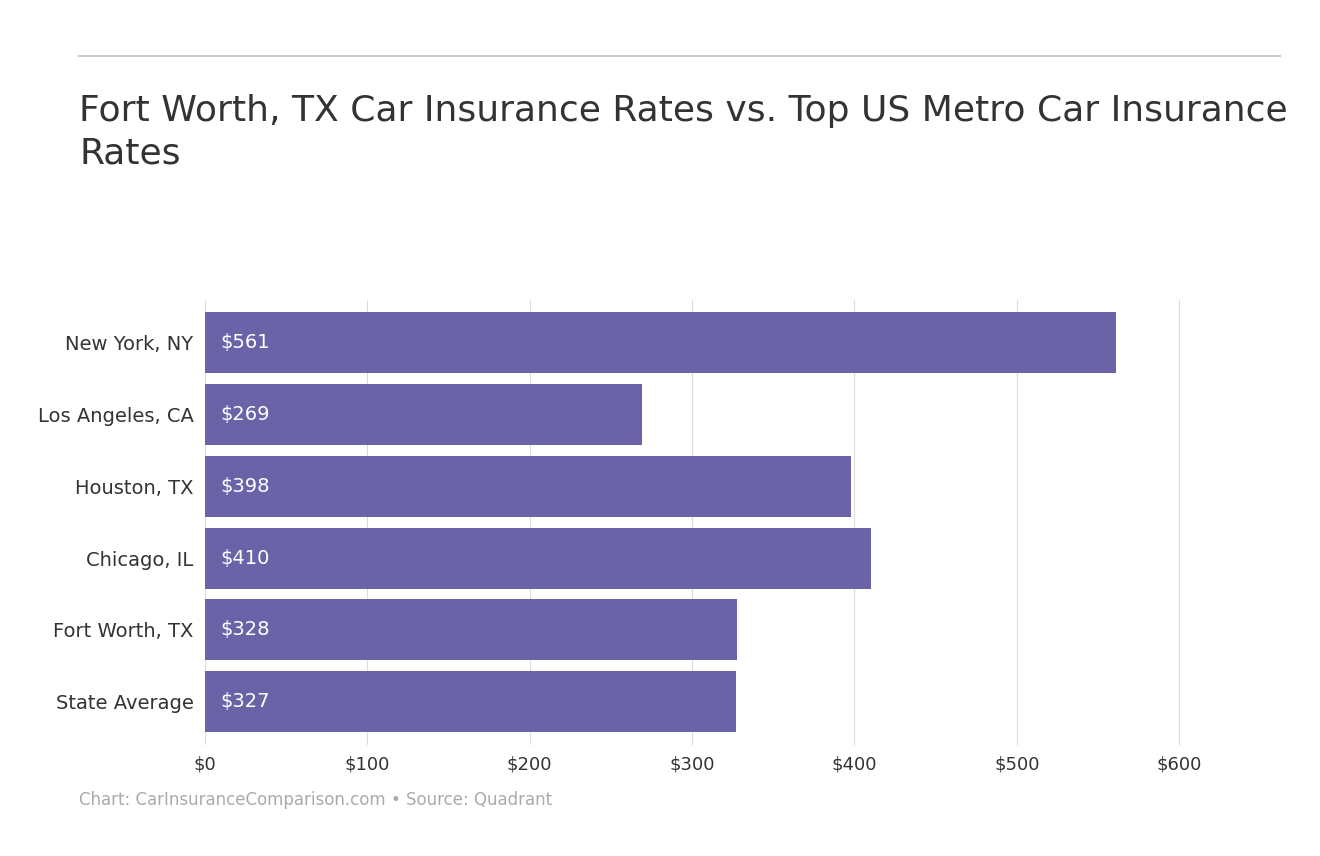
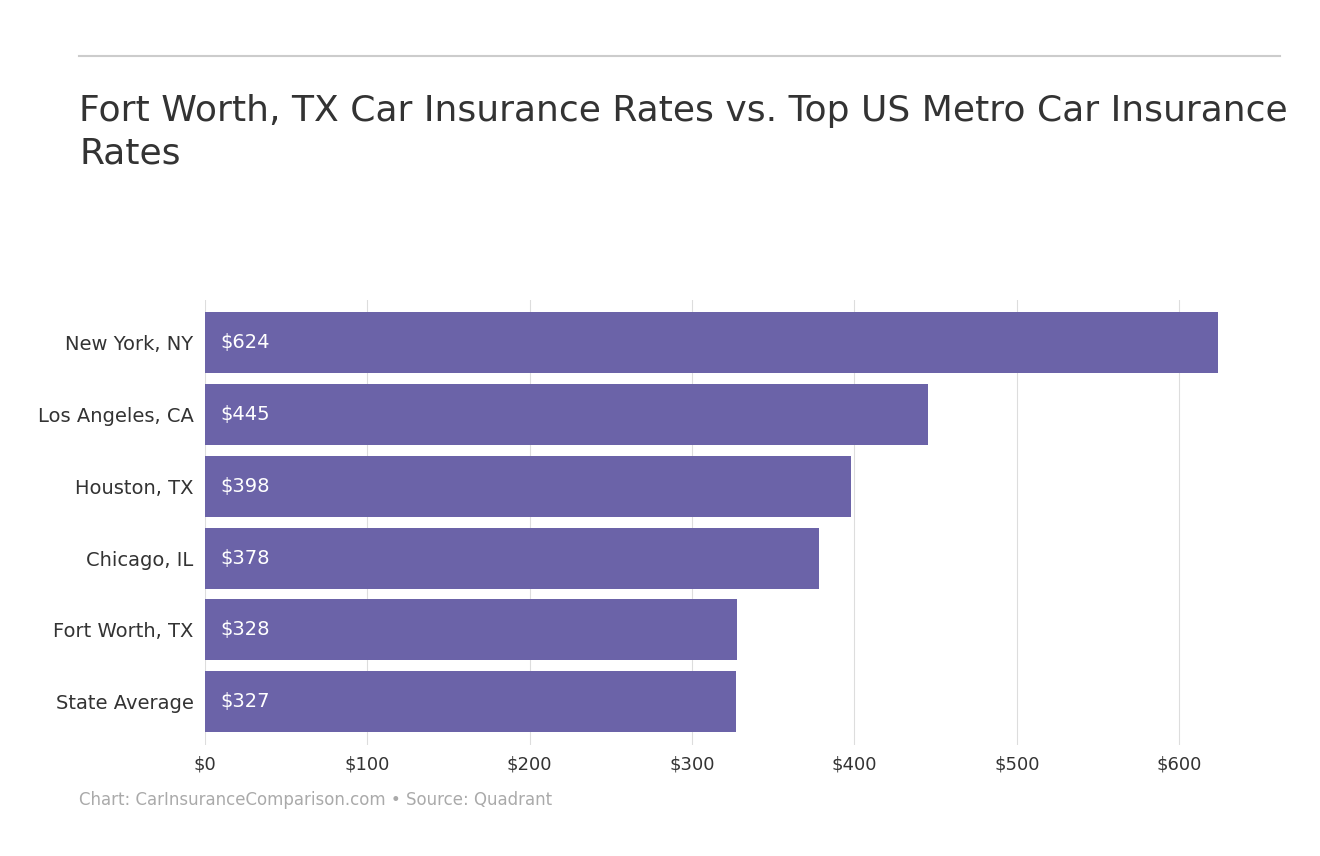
New York, NY: $561 -> $624
Los Angeles, CA: $269 -> $445
Chicago, IL: $410 -> $378
